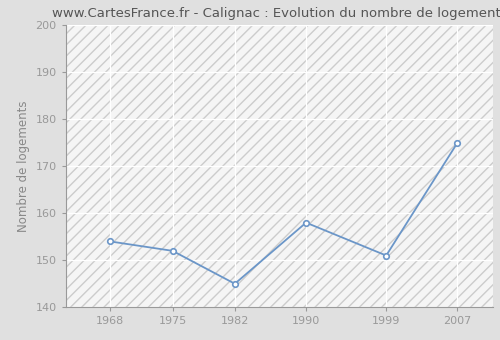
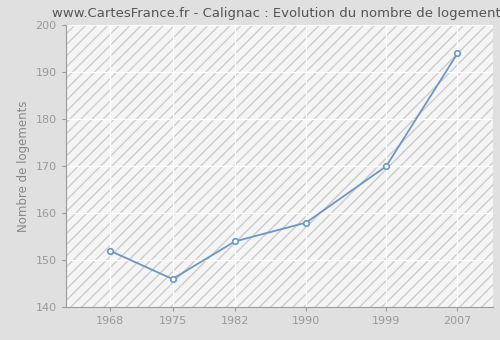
1968: 154 -> 152
1975: 152 -> 146
1982: 145 -> 154
1999: 151 -> 170
2007: 175 -> 194
